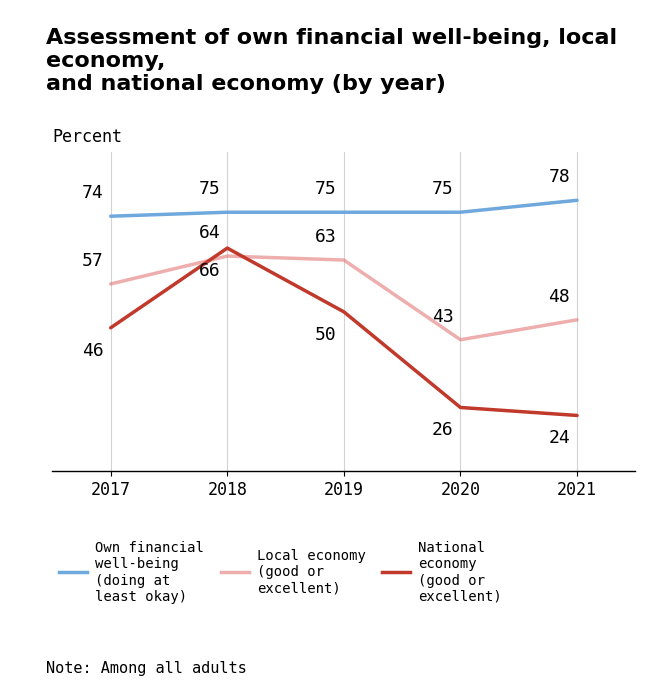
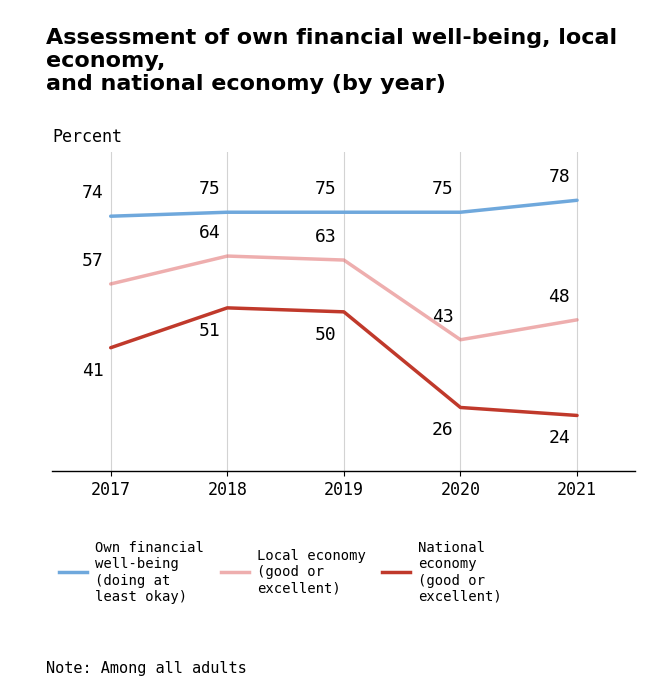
National economy (good or excellent)/2017: 46 -> 41
National economy (good or excellent)/2018: 66 -> 51
